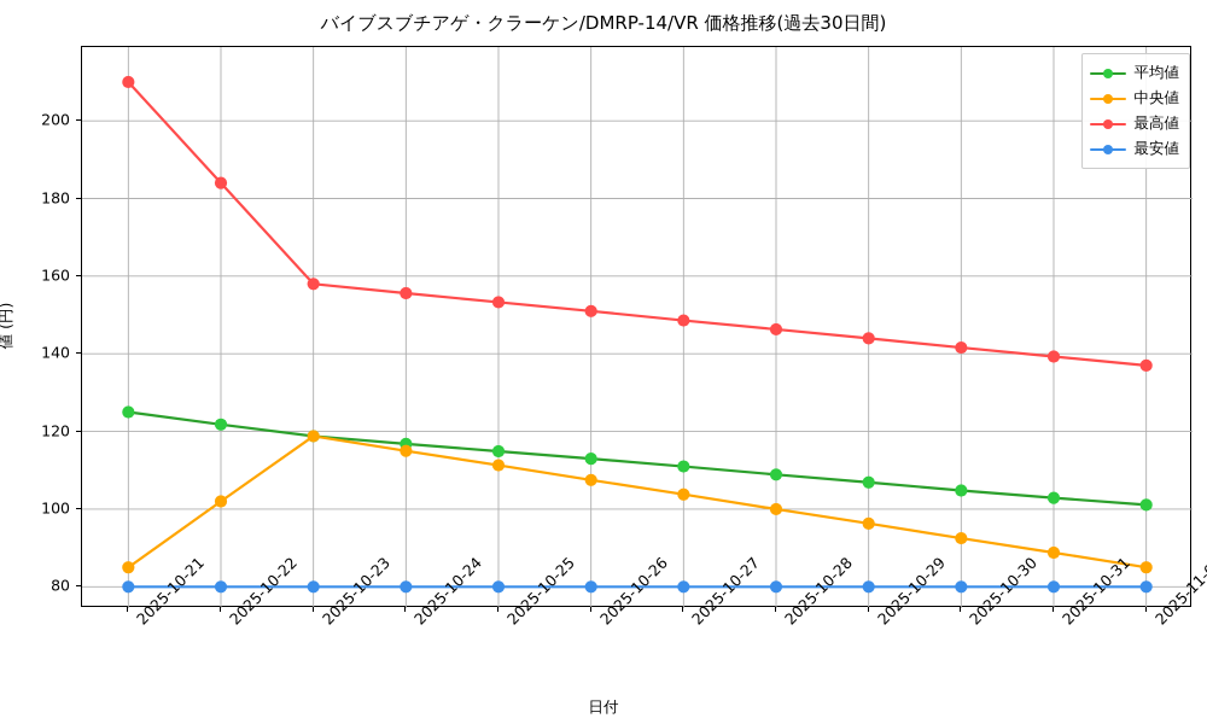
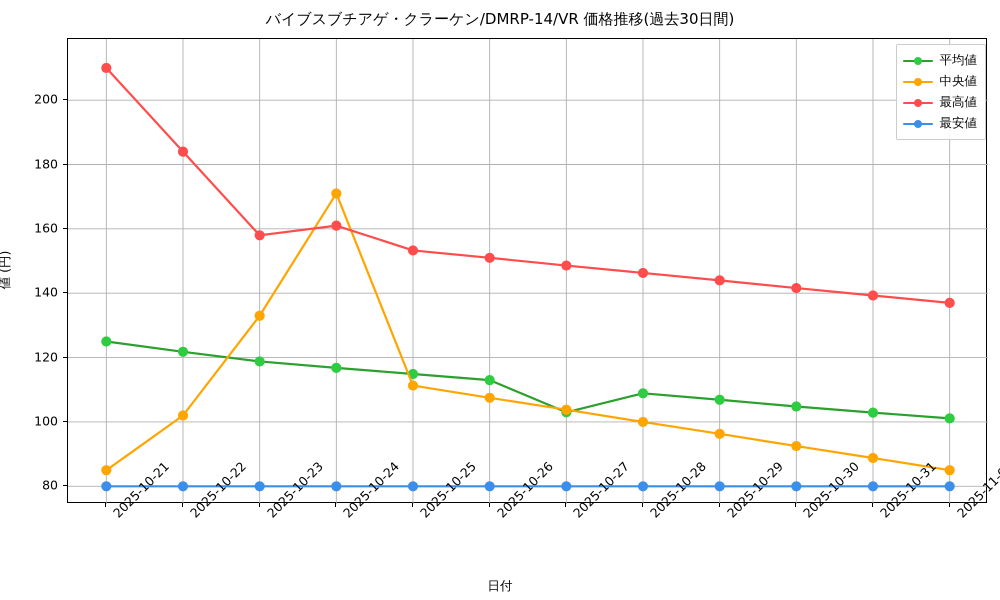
中央値/2025-10-23: 119 -> 133
中央値/2025-10-24: 115 -> 171
最高値/2025-10-24: 156 -> 161
平均値/2025-10-27: 111 -> 103
